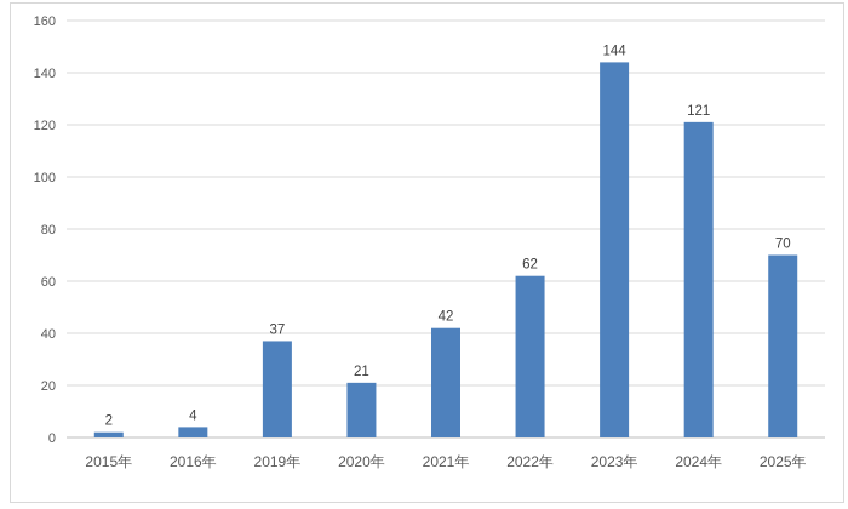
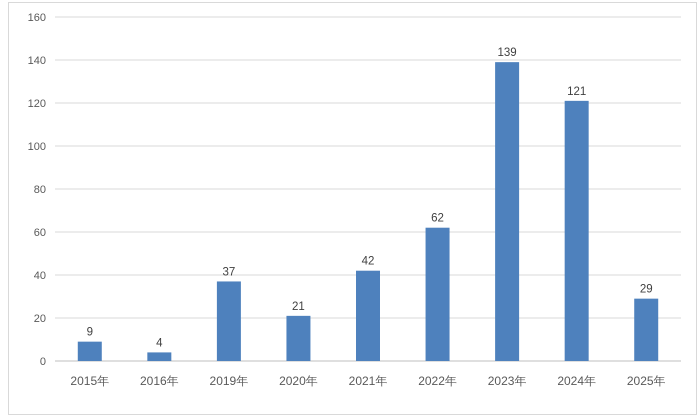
2015年: 2 -> 9
2023年: 144 -> 139
2025年: 70 -> 29
